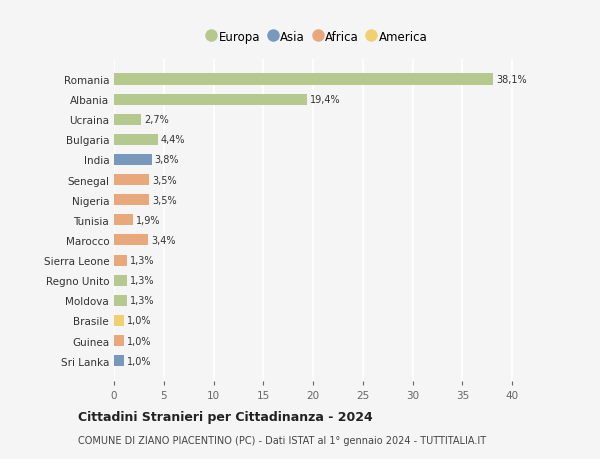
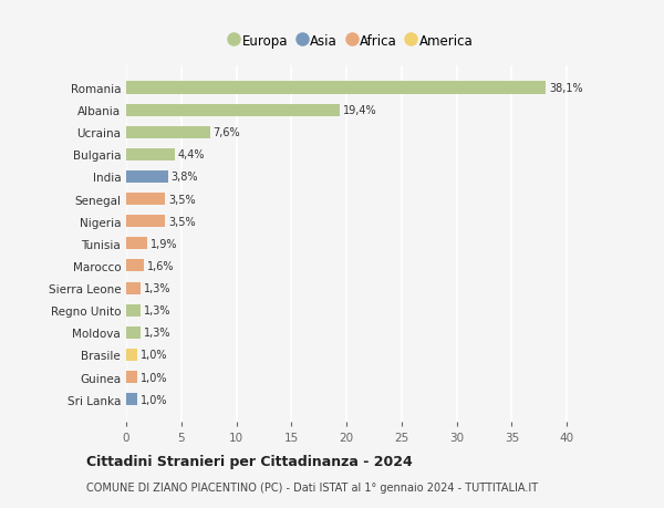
Ucraina: 2,7% -> 7,6%
Marocco: 3,4% -> 1,6%
